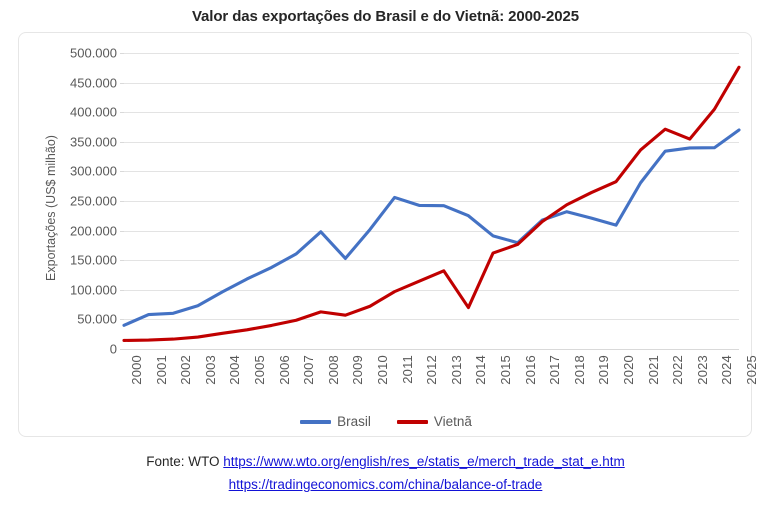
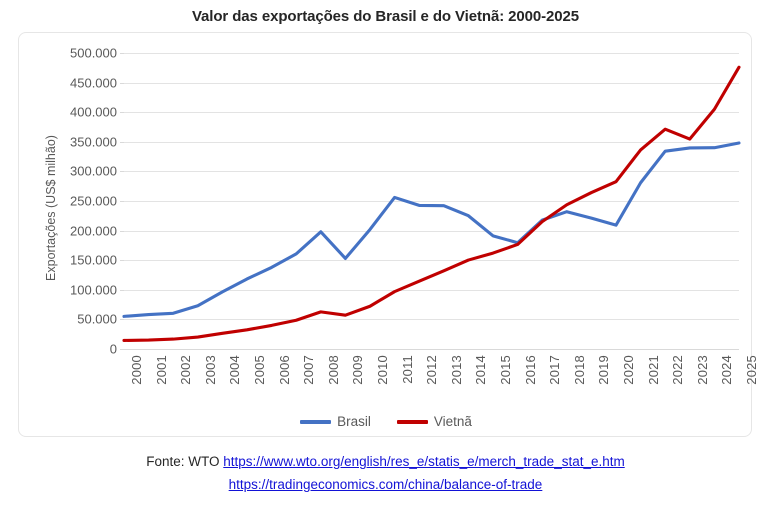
Brasil/2000: 40000 -> 60000
Vietnã/2014: 70000 -> 150000
Brasil/2025: 370000 -> 350000
